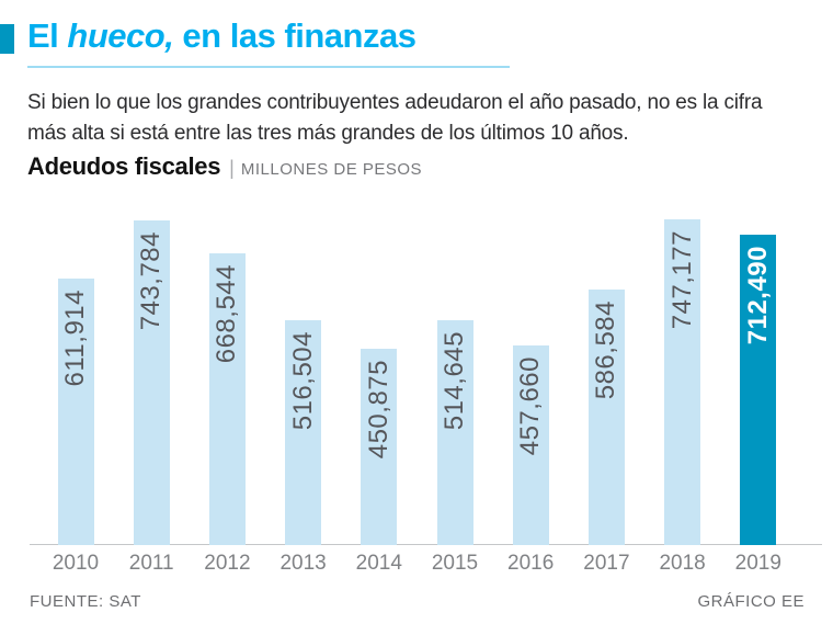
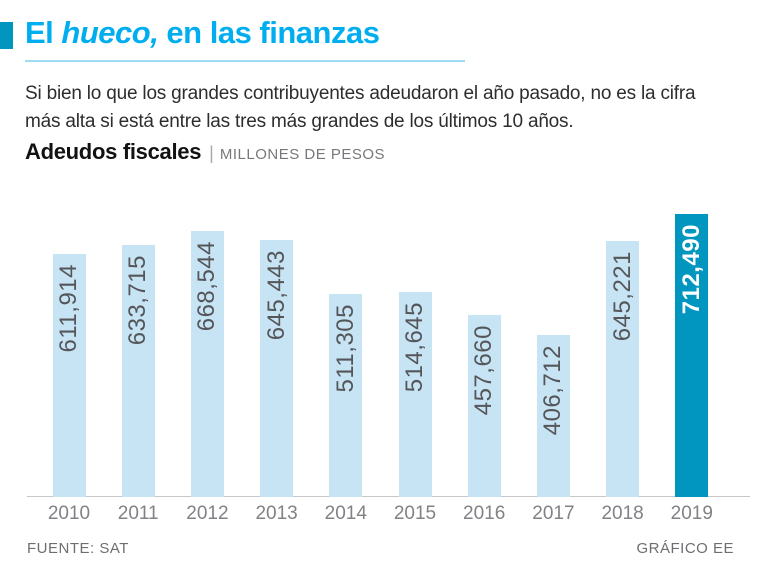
2011: 743,784 -> 633,715
2013: 516,504 -> 645,443
2014: 450,875 -> 511,305
2017: 586,584 -> 406,712
2018: 747,177 -> 645,221
